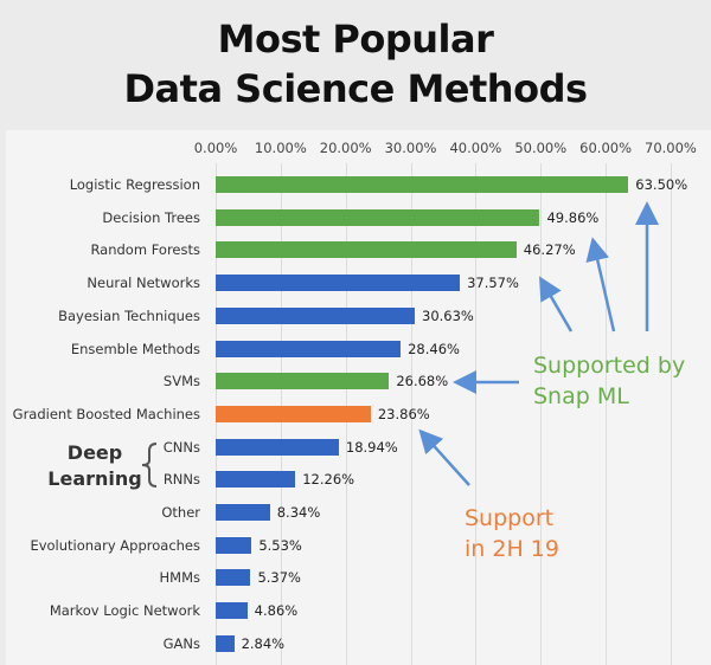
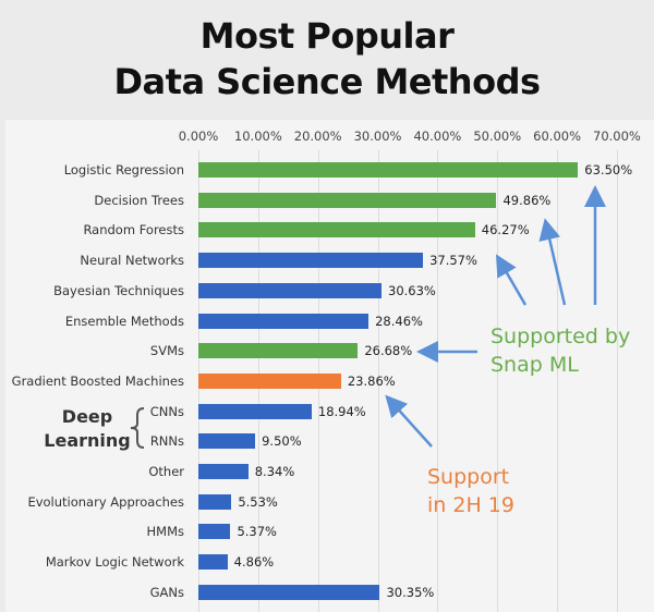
RNNs: 12.26% -> 9.50%
GANs: 2.84% -> 30.35%
